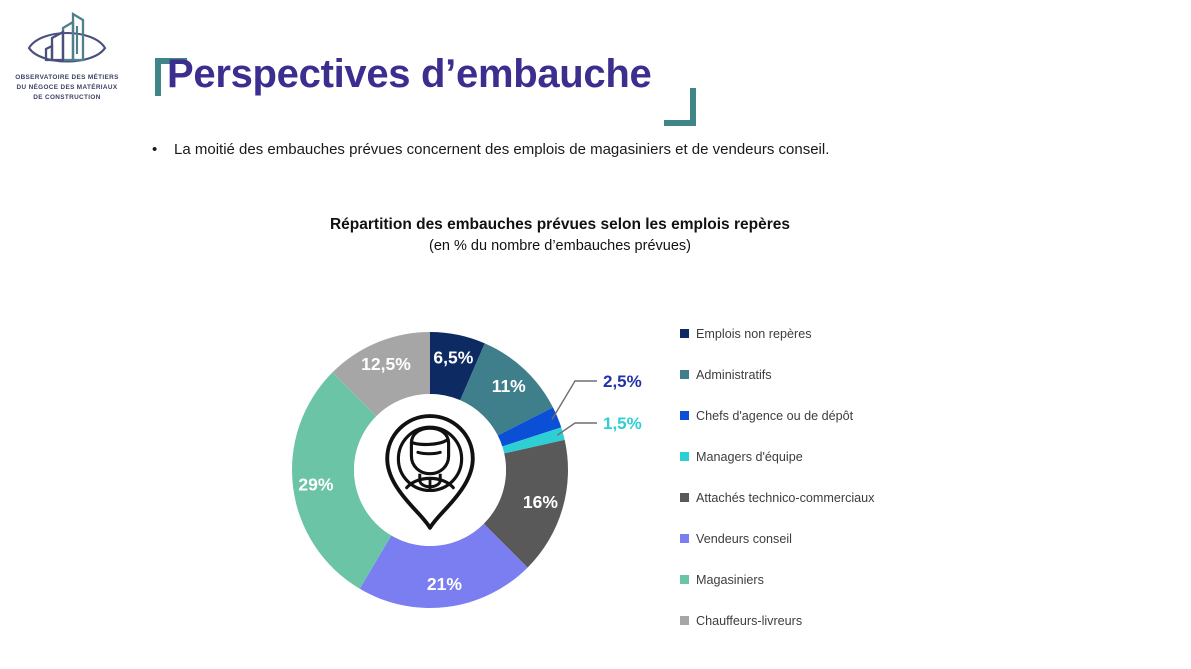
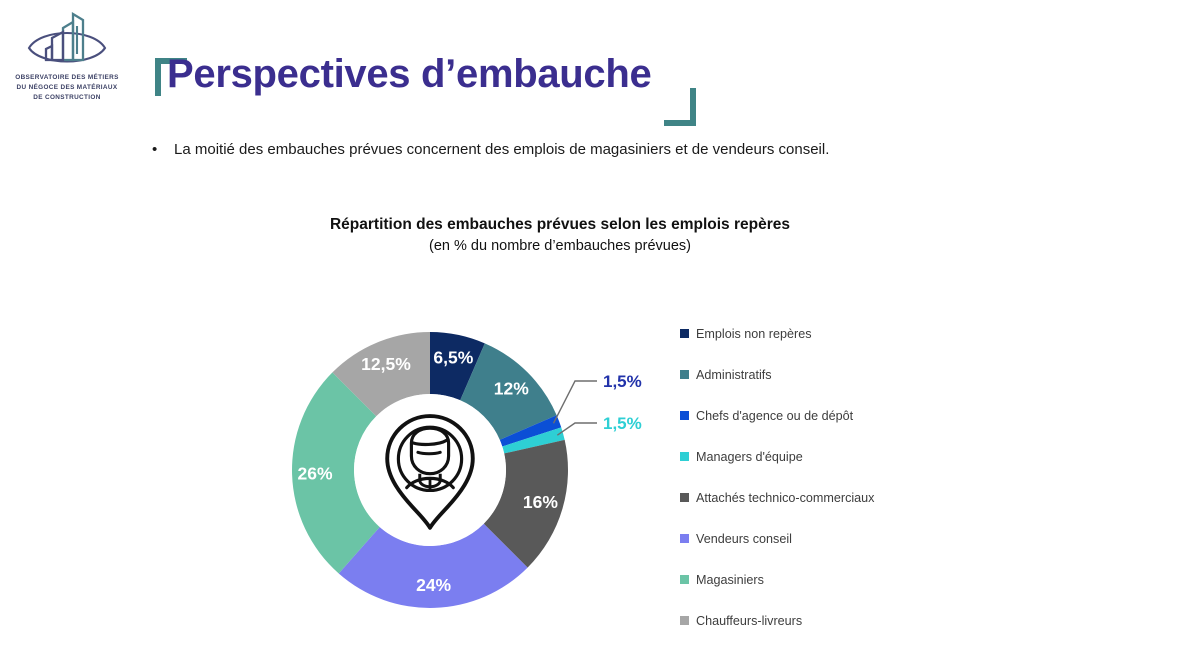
Administratifs: 11% -> 12%
Chefs d'agence ou de dépôt: 2,5% -> 1,5%
Vendeurs conseil: 21% -> 24%
Magasiniers: 29% -> 26%
